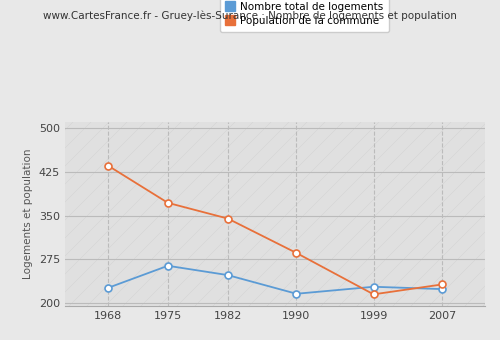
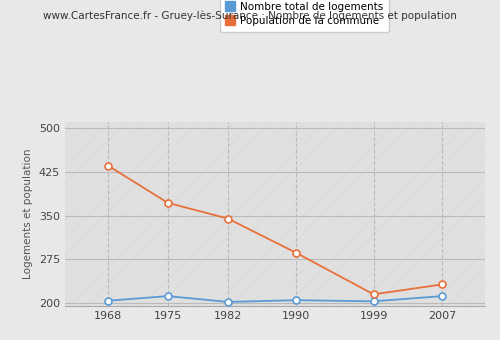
Nombre total de logements/1968: 226 -> 204
Nombre total de logements/1975: 264 -> 212
Nombre total de logements/1982: 248 -> 202
Nombre total de logements/1990: 216 -> 205
Nombre total de logements/1999: 228 -> 203
Nombre total de logements/2007: 224 -> 212
